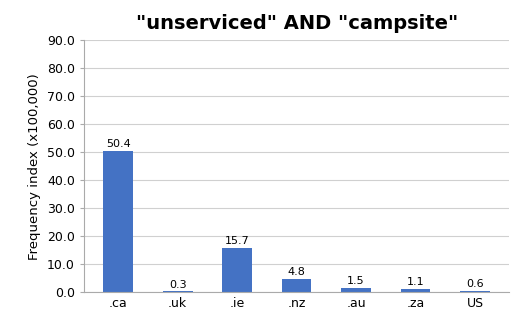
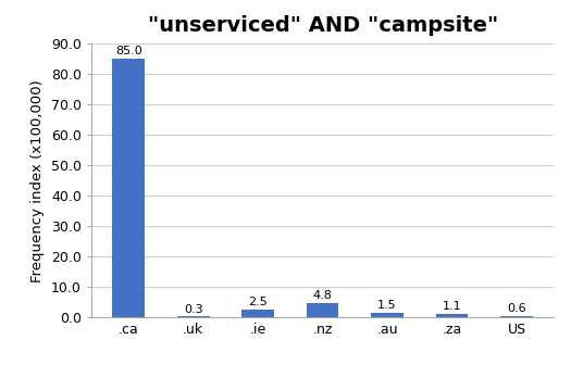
.ca: 50.4 -> 85.0
.ie: 15.7 -> 2.5
